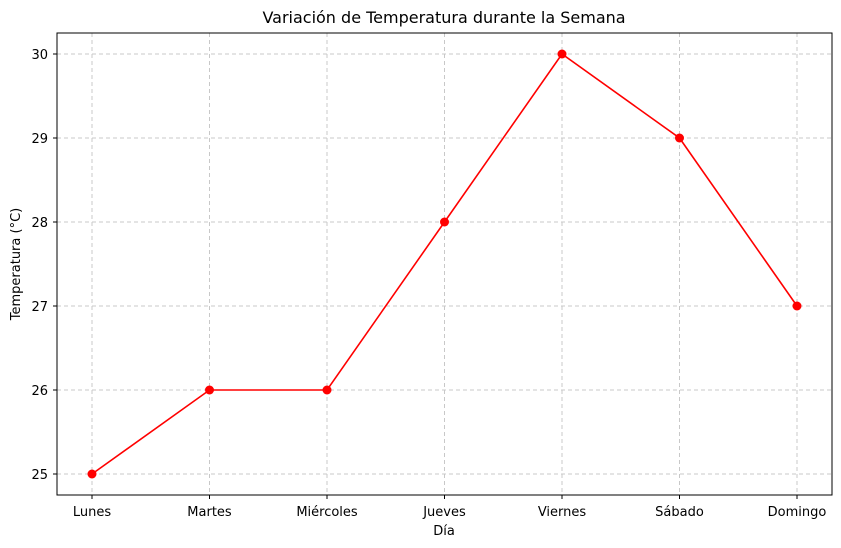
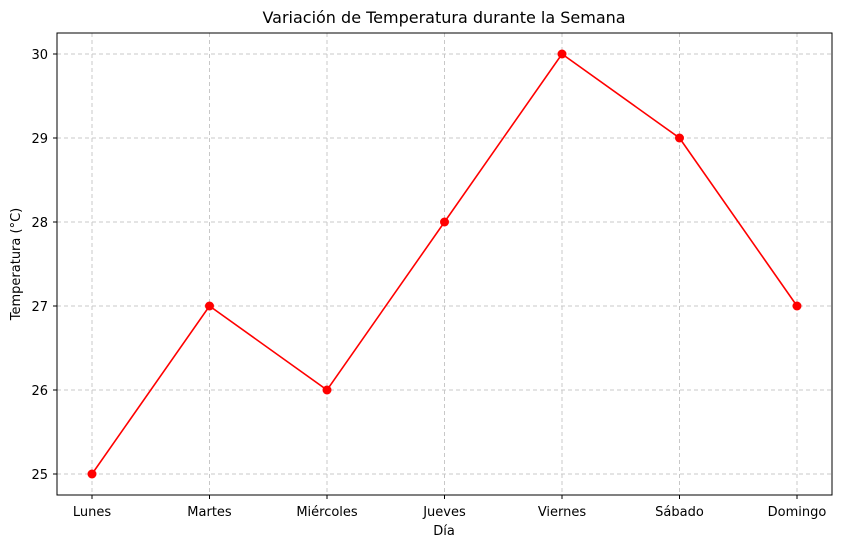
Martes: 26 -> 27
